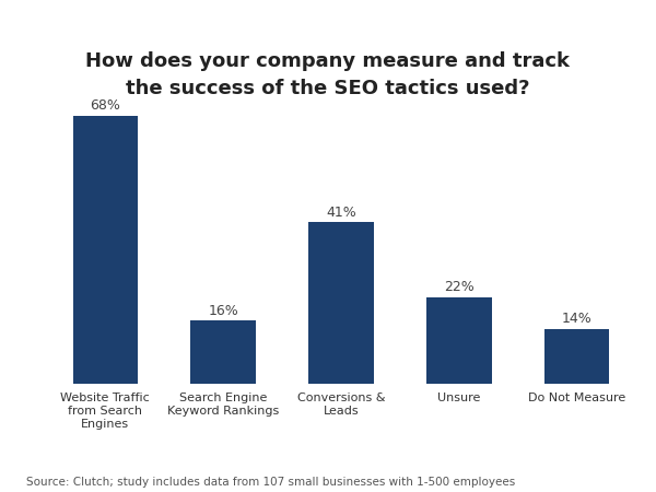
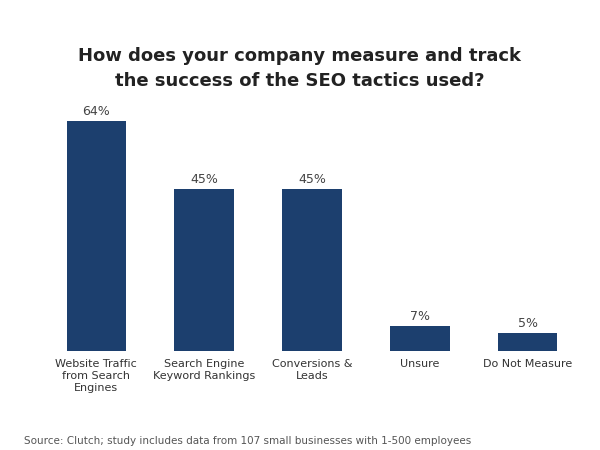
Website Traffic from Search Engines: 68% -> 64%
Search Engine Keyword Rankings: 16% -> 45%
Conversions & Leads: 41% -> 45%
Unsure: 22% -> 7%
Do Not Measure: 14% -> 5%
